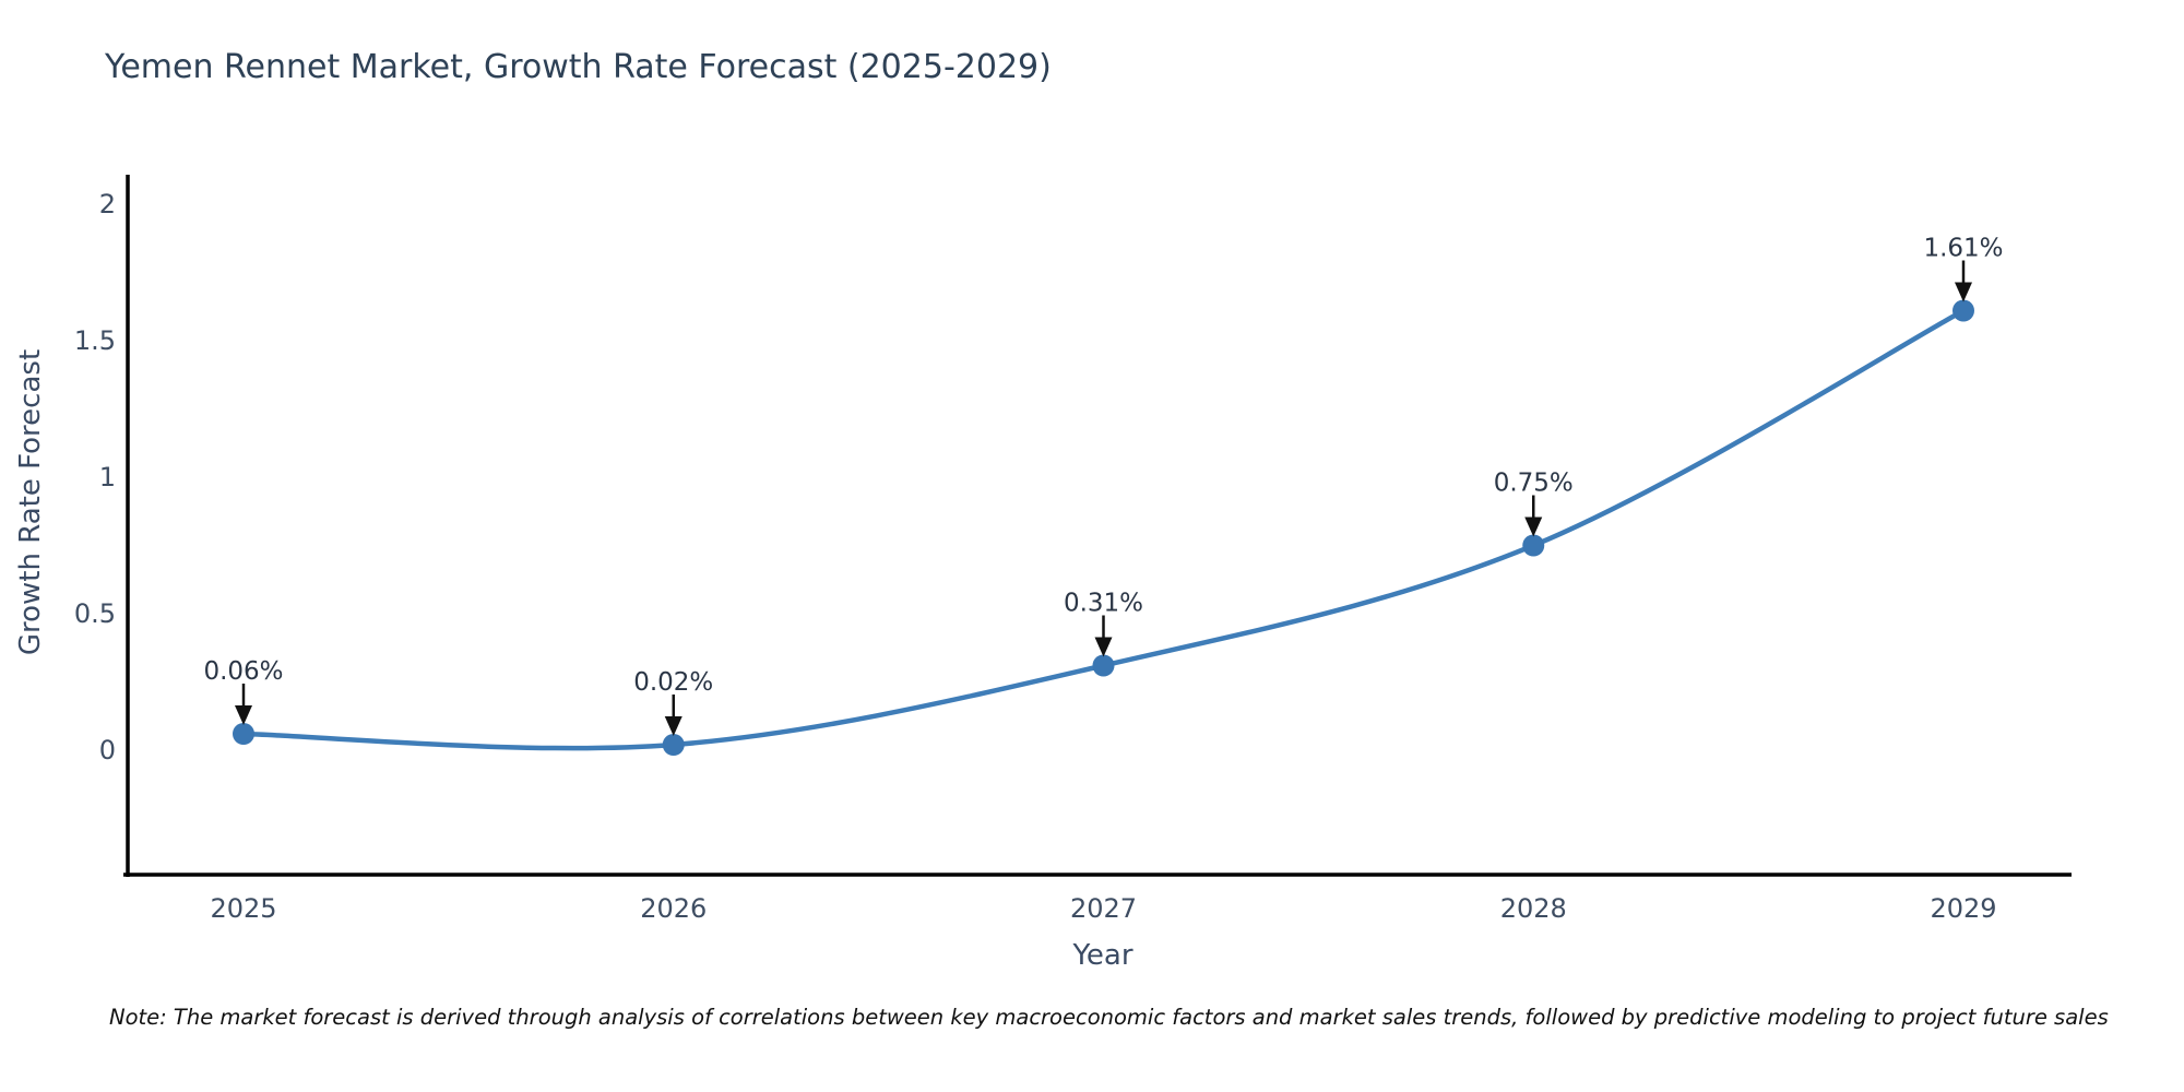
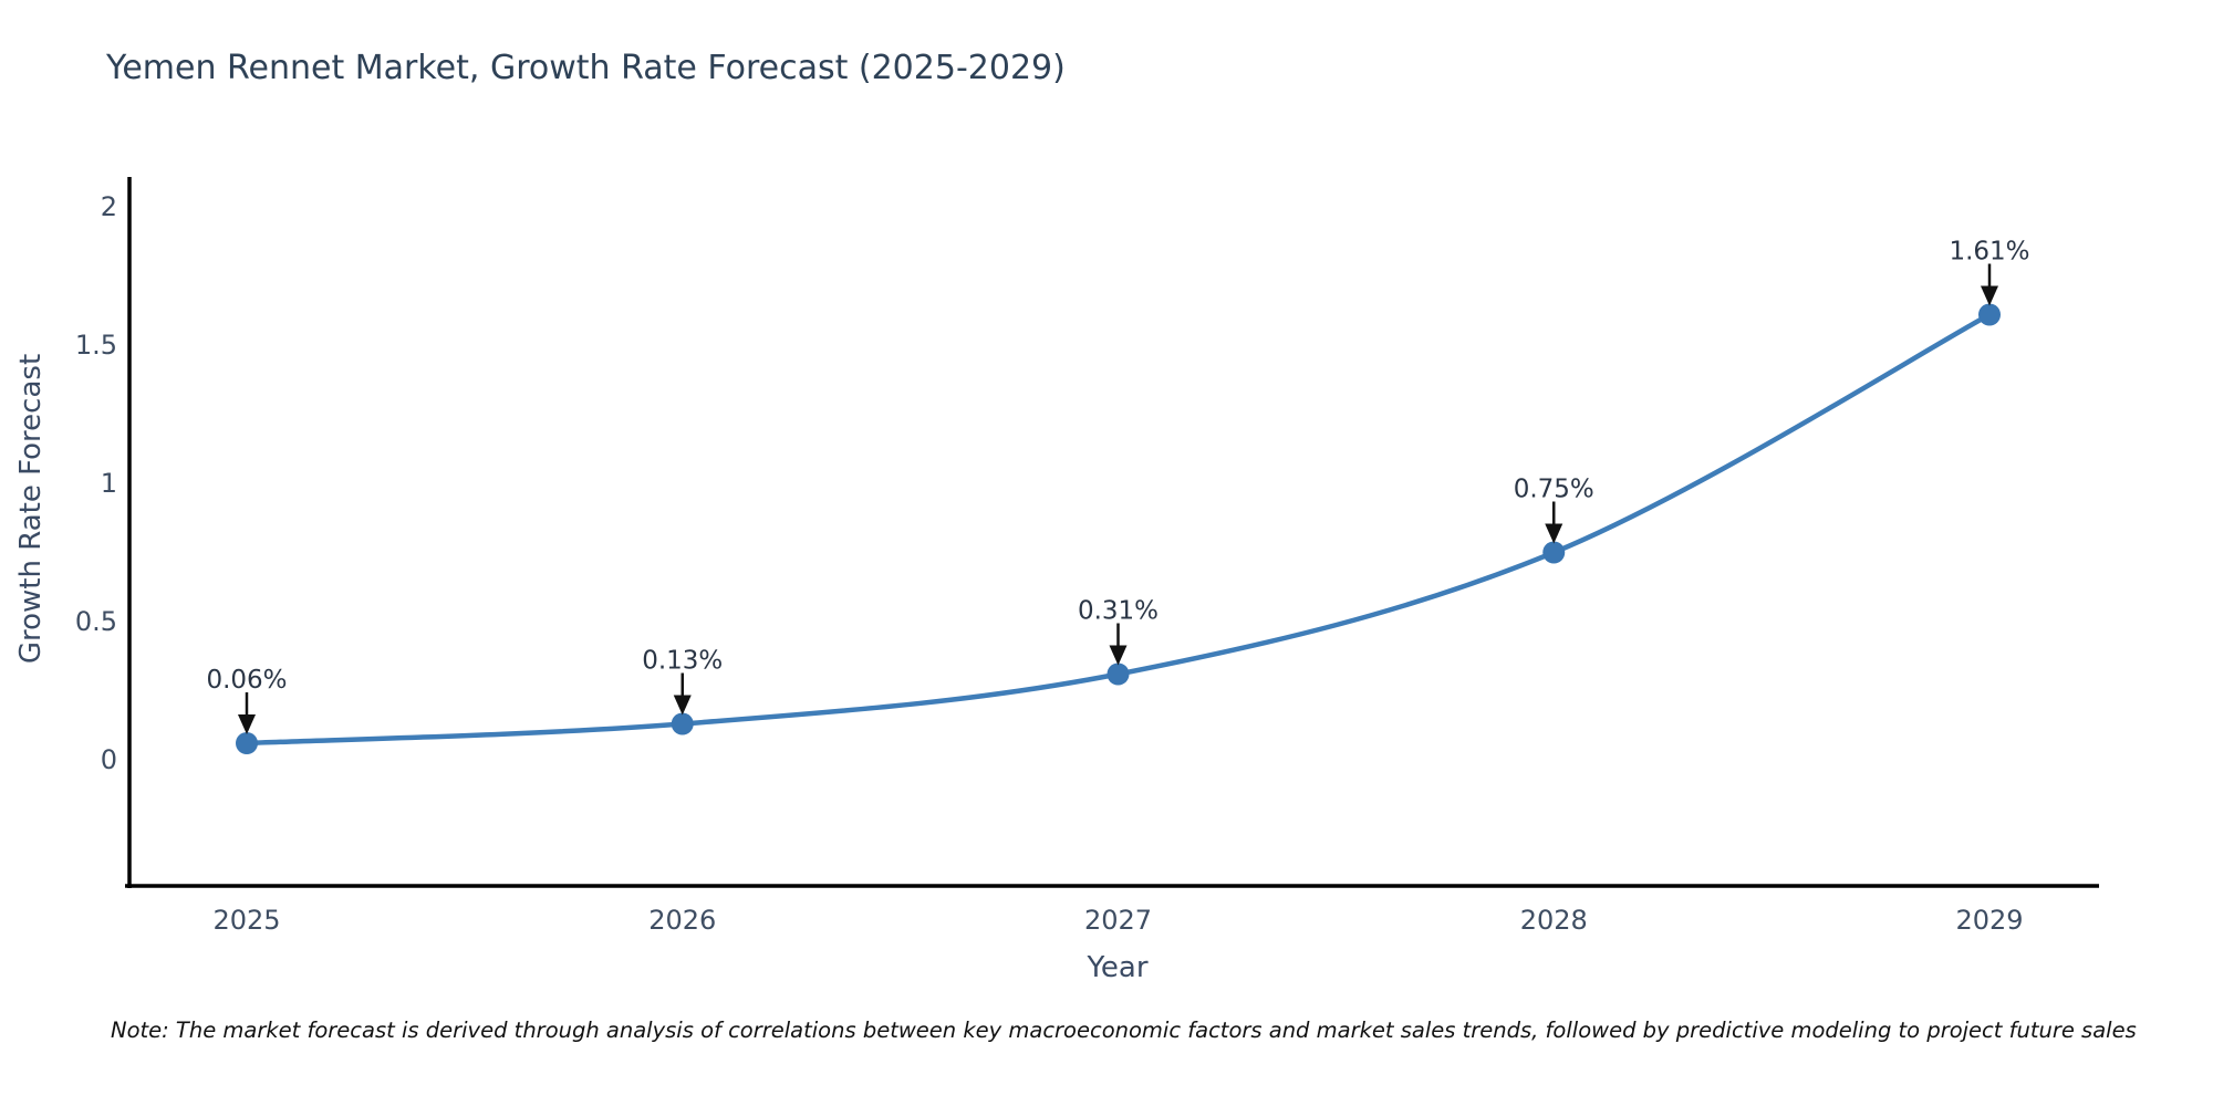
2026: 0.02% -> 0.13%
